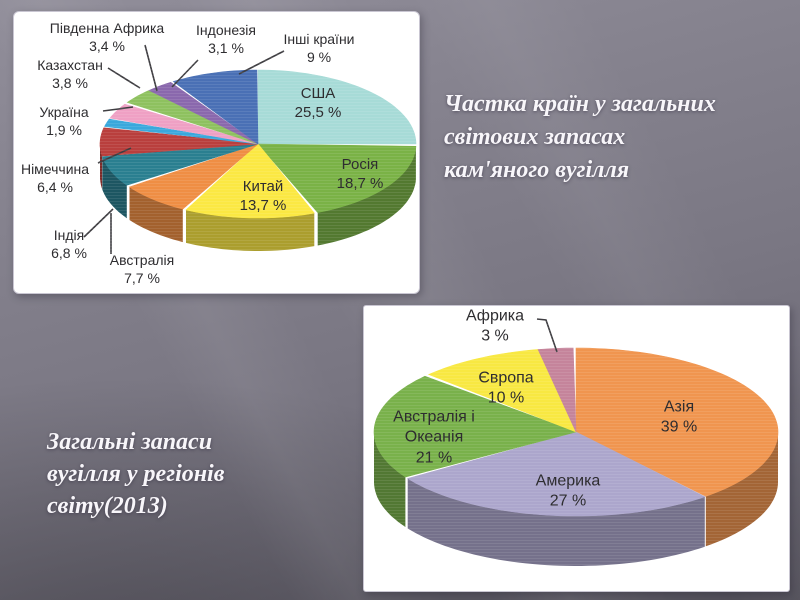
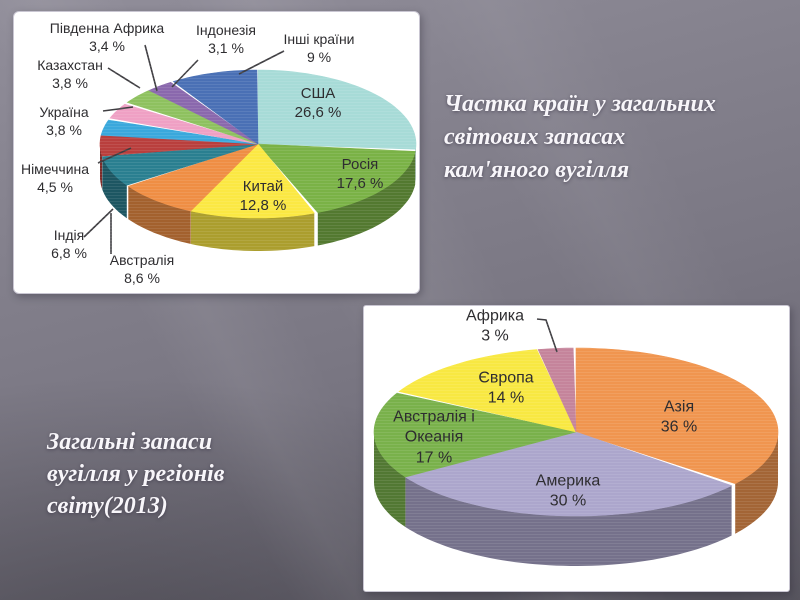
Частка країн у загальних світових запасах кам'яного вугілля/США: 25,5 -> 26,6
Частка країн у загальних світових запасах кам'яного вугілля/Росія: 18,7 -> 17,6
Частка країн у загальних світових запасах кам'яного вугілля/Китай: 13,7 -> 12,8
Частка країн у загальних світових запасах кам'яного вугілля/Австралія: 7,7 -> 8,6
Частка країн у загальних світових запасах кам'яного вугілля/Німеччина: 6,4 -> 4,5
Частка країн у загальних світових запасах кам'яного вугілля/Україна: 1,9 -> 3,8
Загальні запаси вугілля у регіонів світу(2013)/Азія: 39 -> 36
Загальні запаси вугілля у регіонів світу(2013)/Америка: 27 -> 30
Загальні запаси вугілля у регіонів світу(2013)/Австралія і Океанія: 21 -> 17
Загальні запаси вугілля у регіонів світу(2013)/Європа: 10 -> 14
